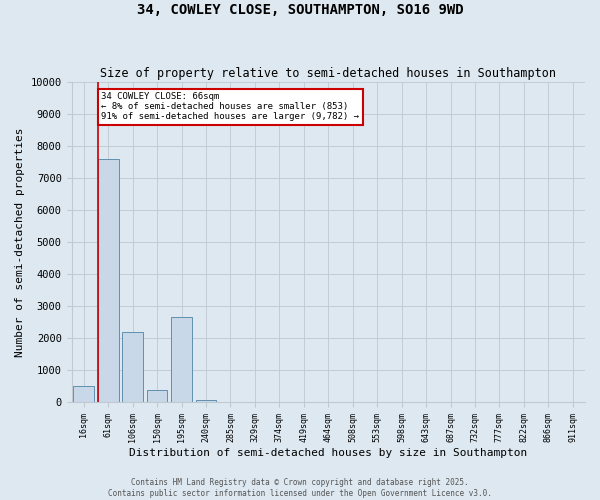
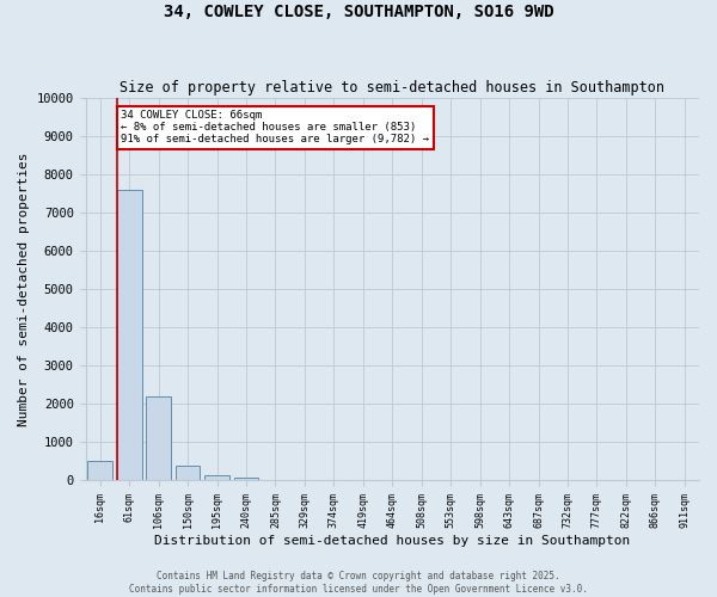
195sqm: 2650 -> 120
